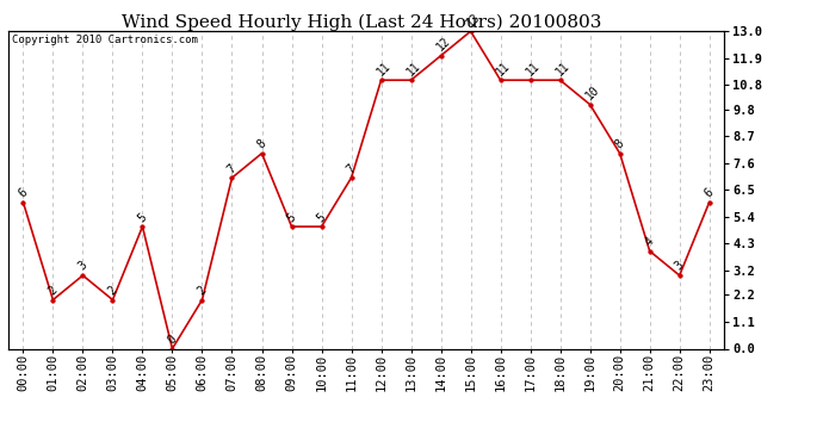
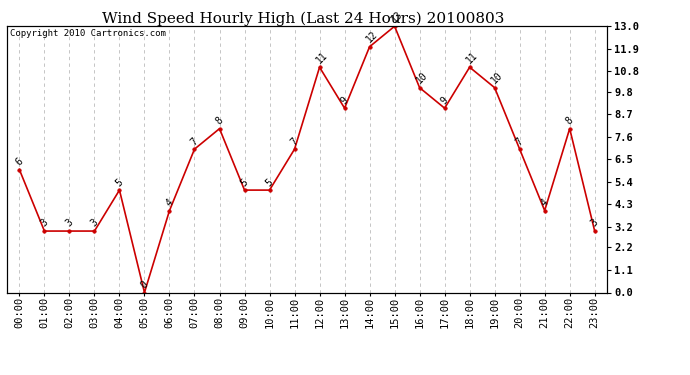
01:00: 2 -> 3
03:00: 2 -> 3
06:00: 2 -> 4
13:00: 11 -> 9
16:00: 11 -> 10
17:00: 11 -> 9
20:00: 8 -> 7
22:00: 3 -> 8
23:00: 6 -> 3
